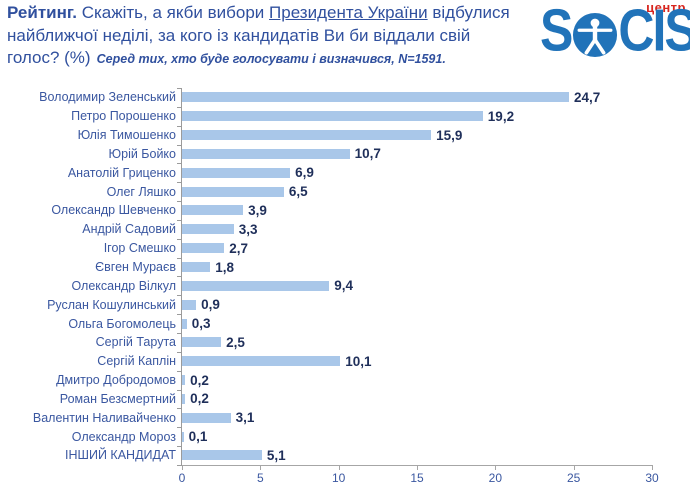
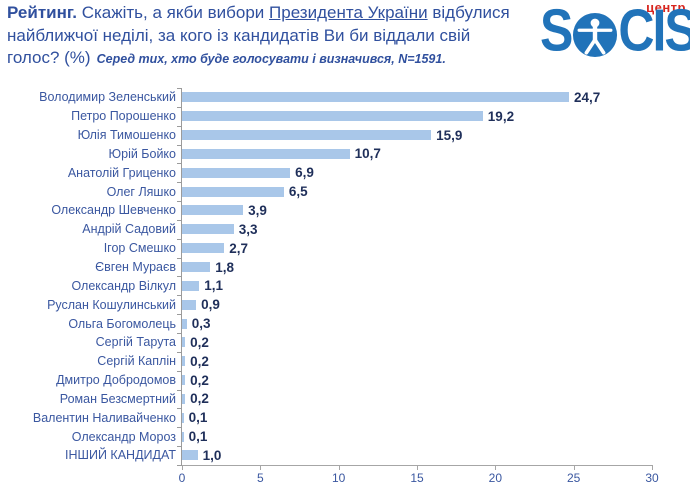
Олександр Вілкул: 9,4 -> 1,1
Сергій Тарута: 2,5 -> 0,2
Сергій Каплін: 10,1 -> 0,2
Валентин Наливайченко: 3,1 -> 0,1
ІНШИЙ КАНДИДАТ: 5,1 -> 1,0
